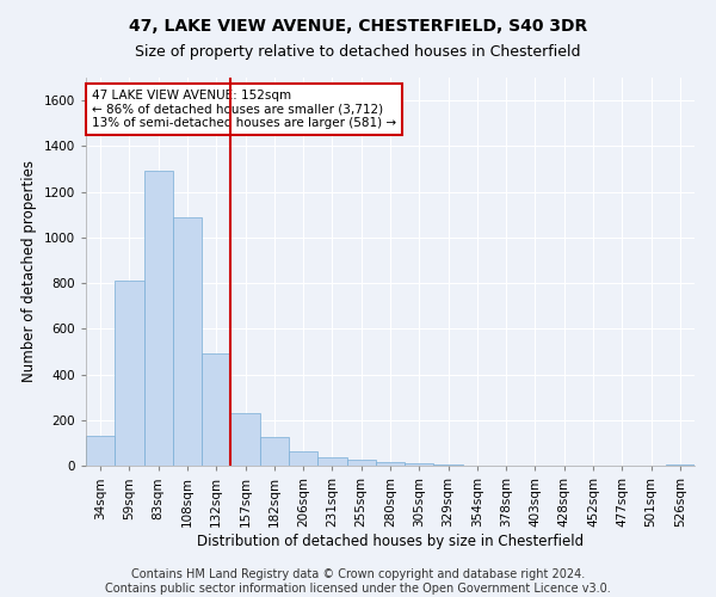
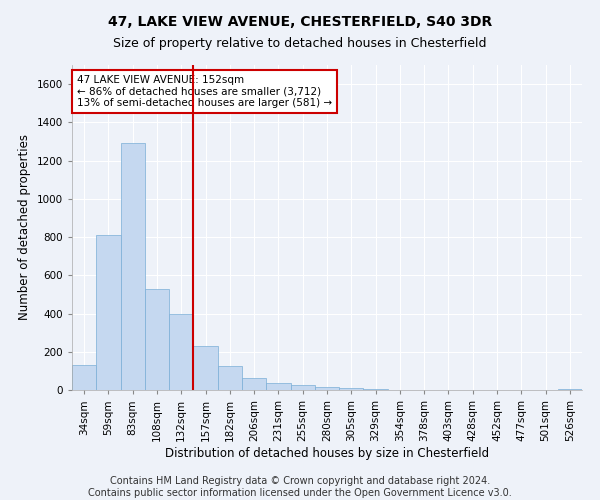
108sqm: 1090 -> 530
132sqm: 490 -> 400
